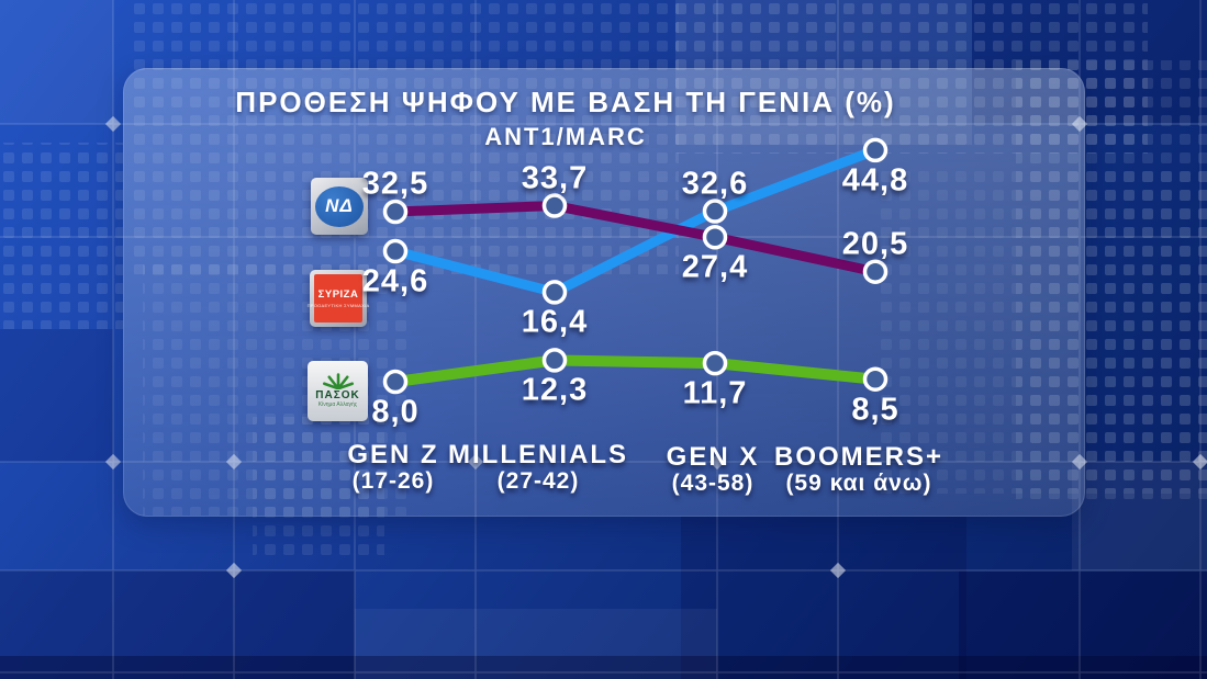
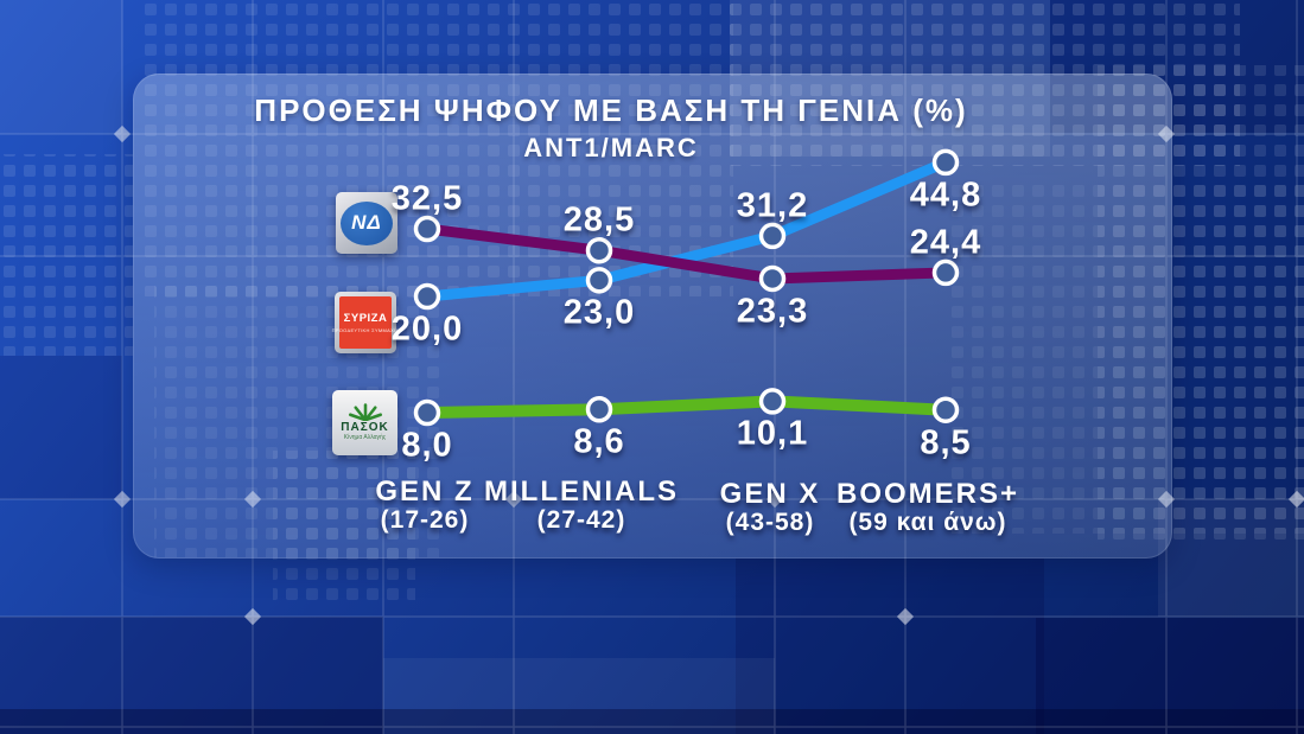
ΝΔ/GEN Z: 24,6 -> 20,0
ΝΔ/MILLENIALS: 16,4 -> 23,0
ΣΥΡΙΖΑ/MILLENIALS: 33,7 -> 28,5
ΠΑΣΟΚ/MILLENIALS: 12,3 -> 8,6
ΝΔ/GEN X: 32,6 -> 31,2
ΣΥΡΙΖΑ/GEN X: 27,4 -> 23,3
ΠΑΣΟΚ/GEN X: 11,7 -> 10,1
ΣΥΡΙΖΑ/BOOMERS+: 20,5 -> 24,4
